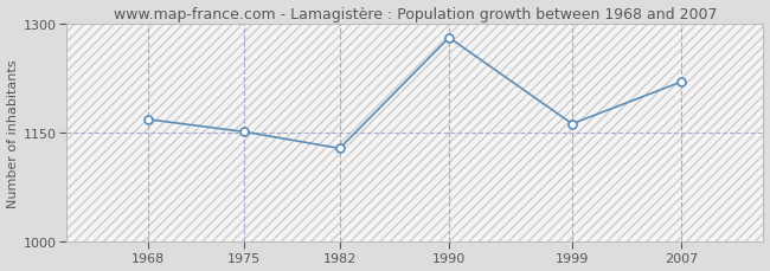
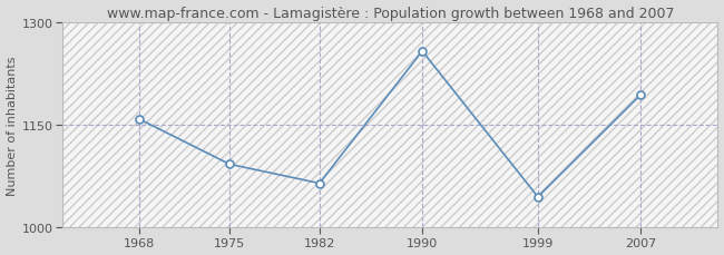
1968: 1168 -> 1158
1975: 1151 -> 1092
1982: 1128 -> 1064
1990: 1281 -> 1258
1999: 1162 -> 1044
2007: 1220 -> 1194
